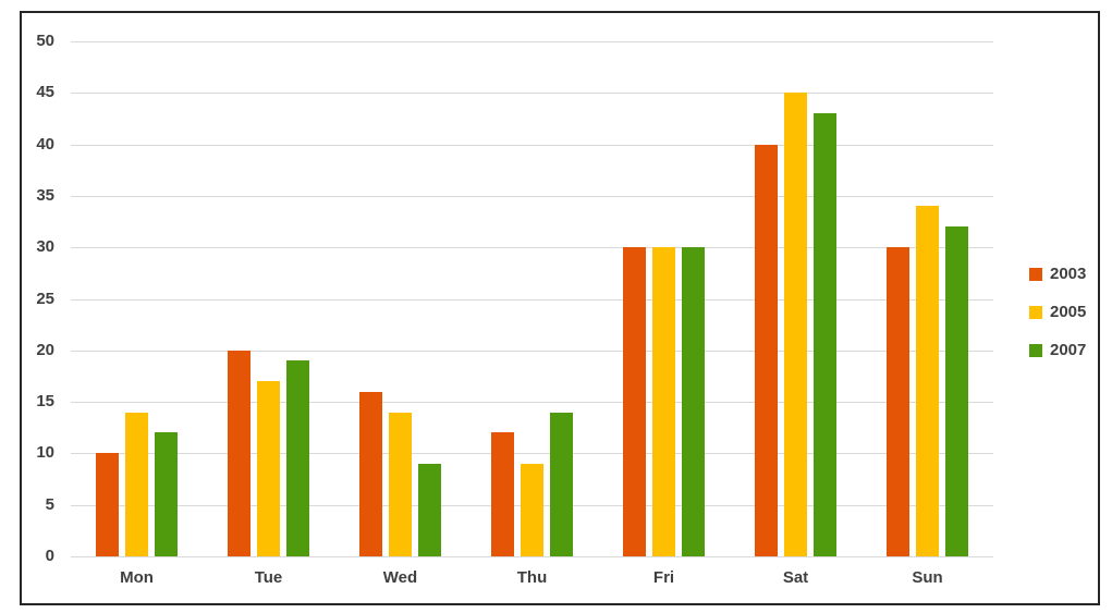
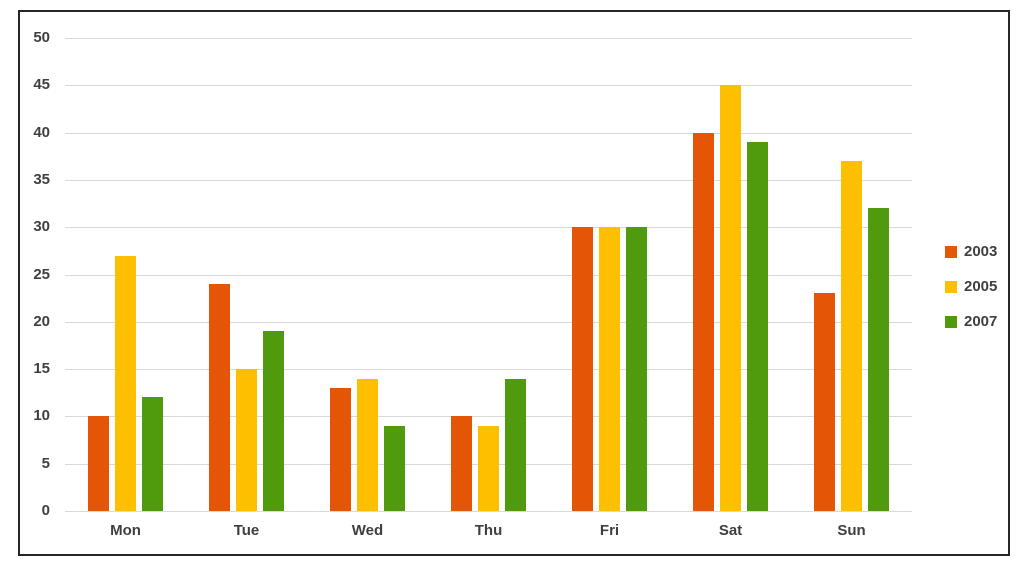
2005/Mon: 14 -> 27
2003/Tue: 20 -> 24
2005/Tue: 17 -> 15
2003/Wed: 16 -> 13
2003/Thu: 12 -> 10
2007/Sat: 43 -> 39
2003/Sun: 30 -> 23
2005/Sun: 34 -> 37
